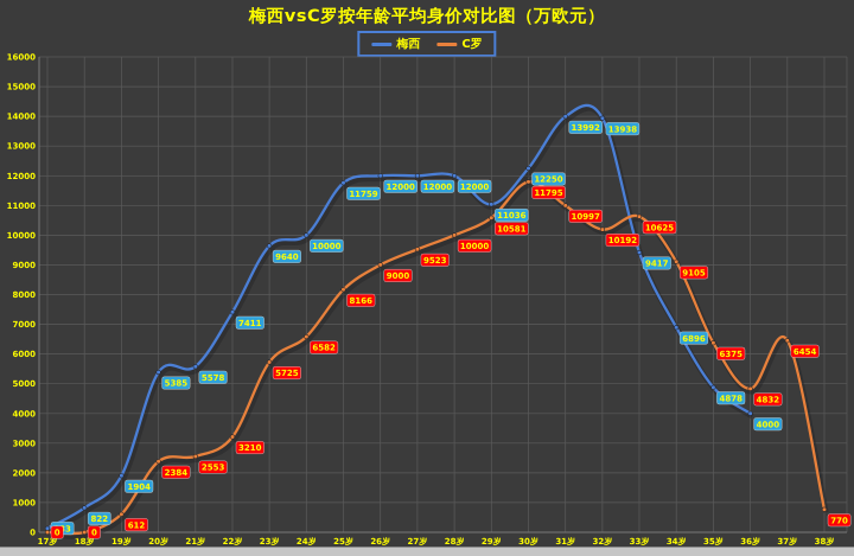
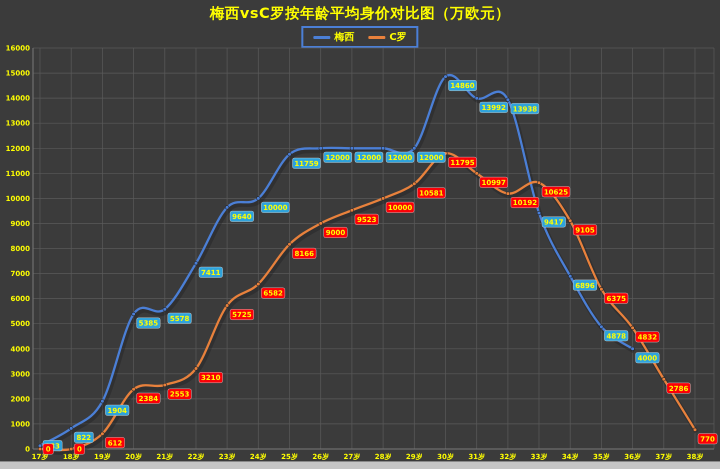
梅西/29岁: 11036 -> 12000
梅西/30岁: 12250 -> 14860
C罗/37岁: 6454 -> 2786
